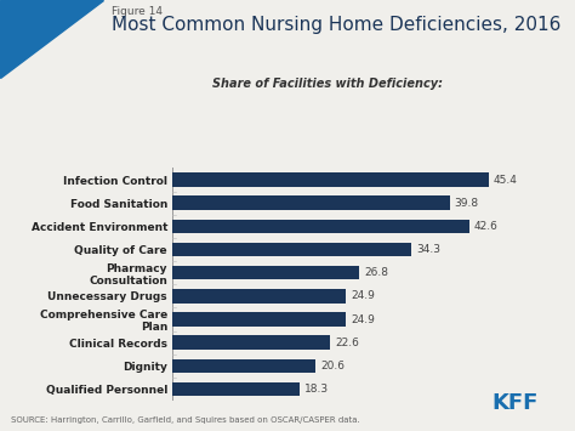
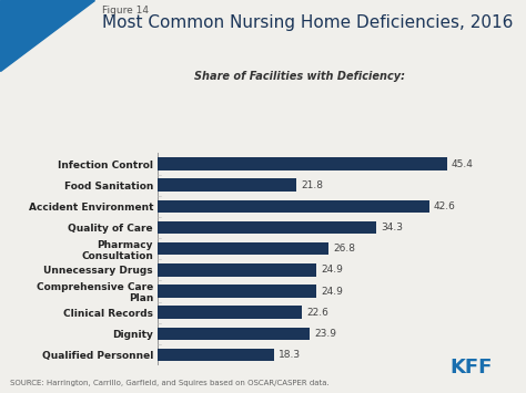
Food Sanitation: 39.8 -> 21.8
Dignity: 20.6 -> 23.9
